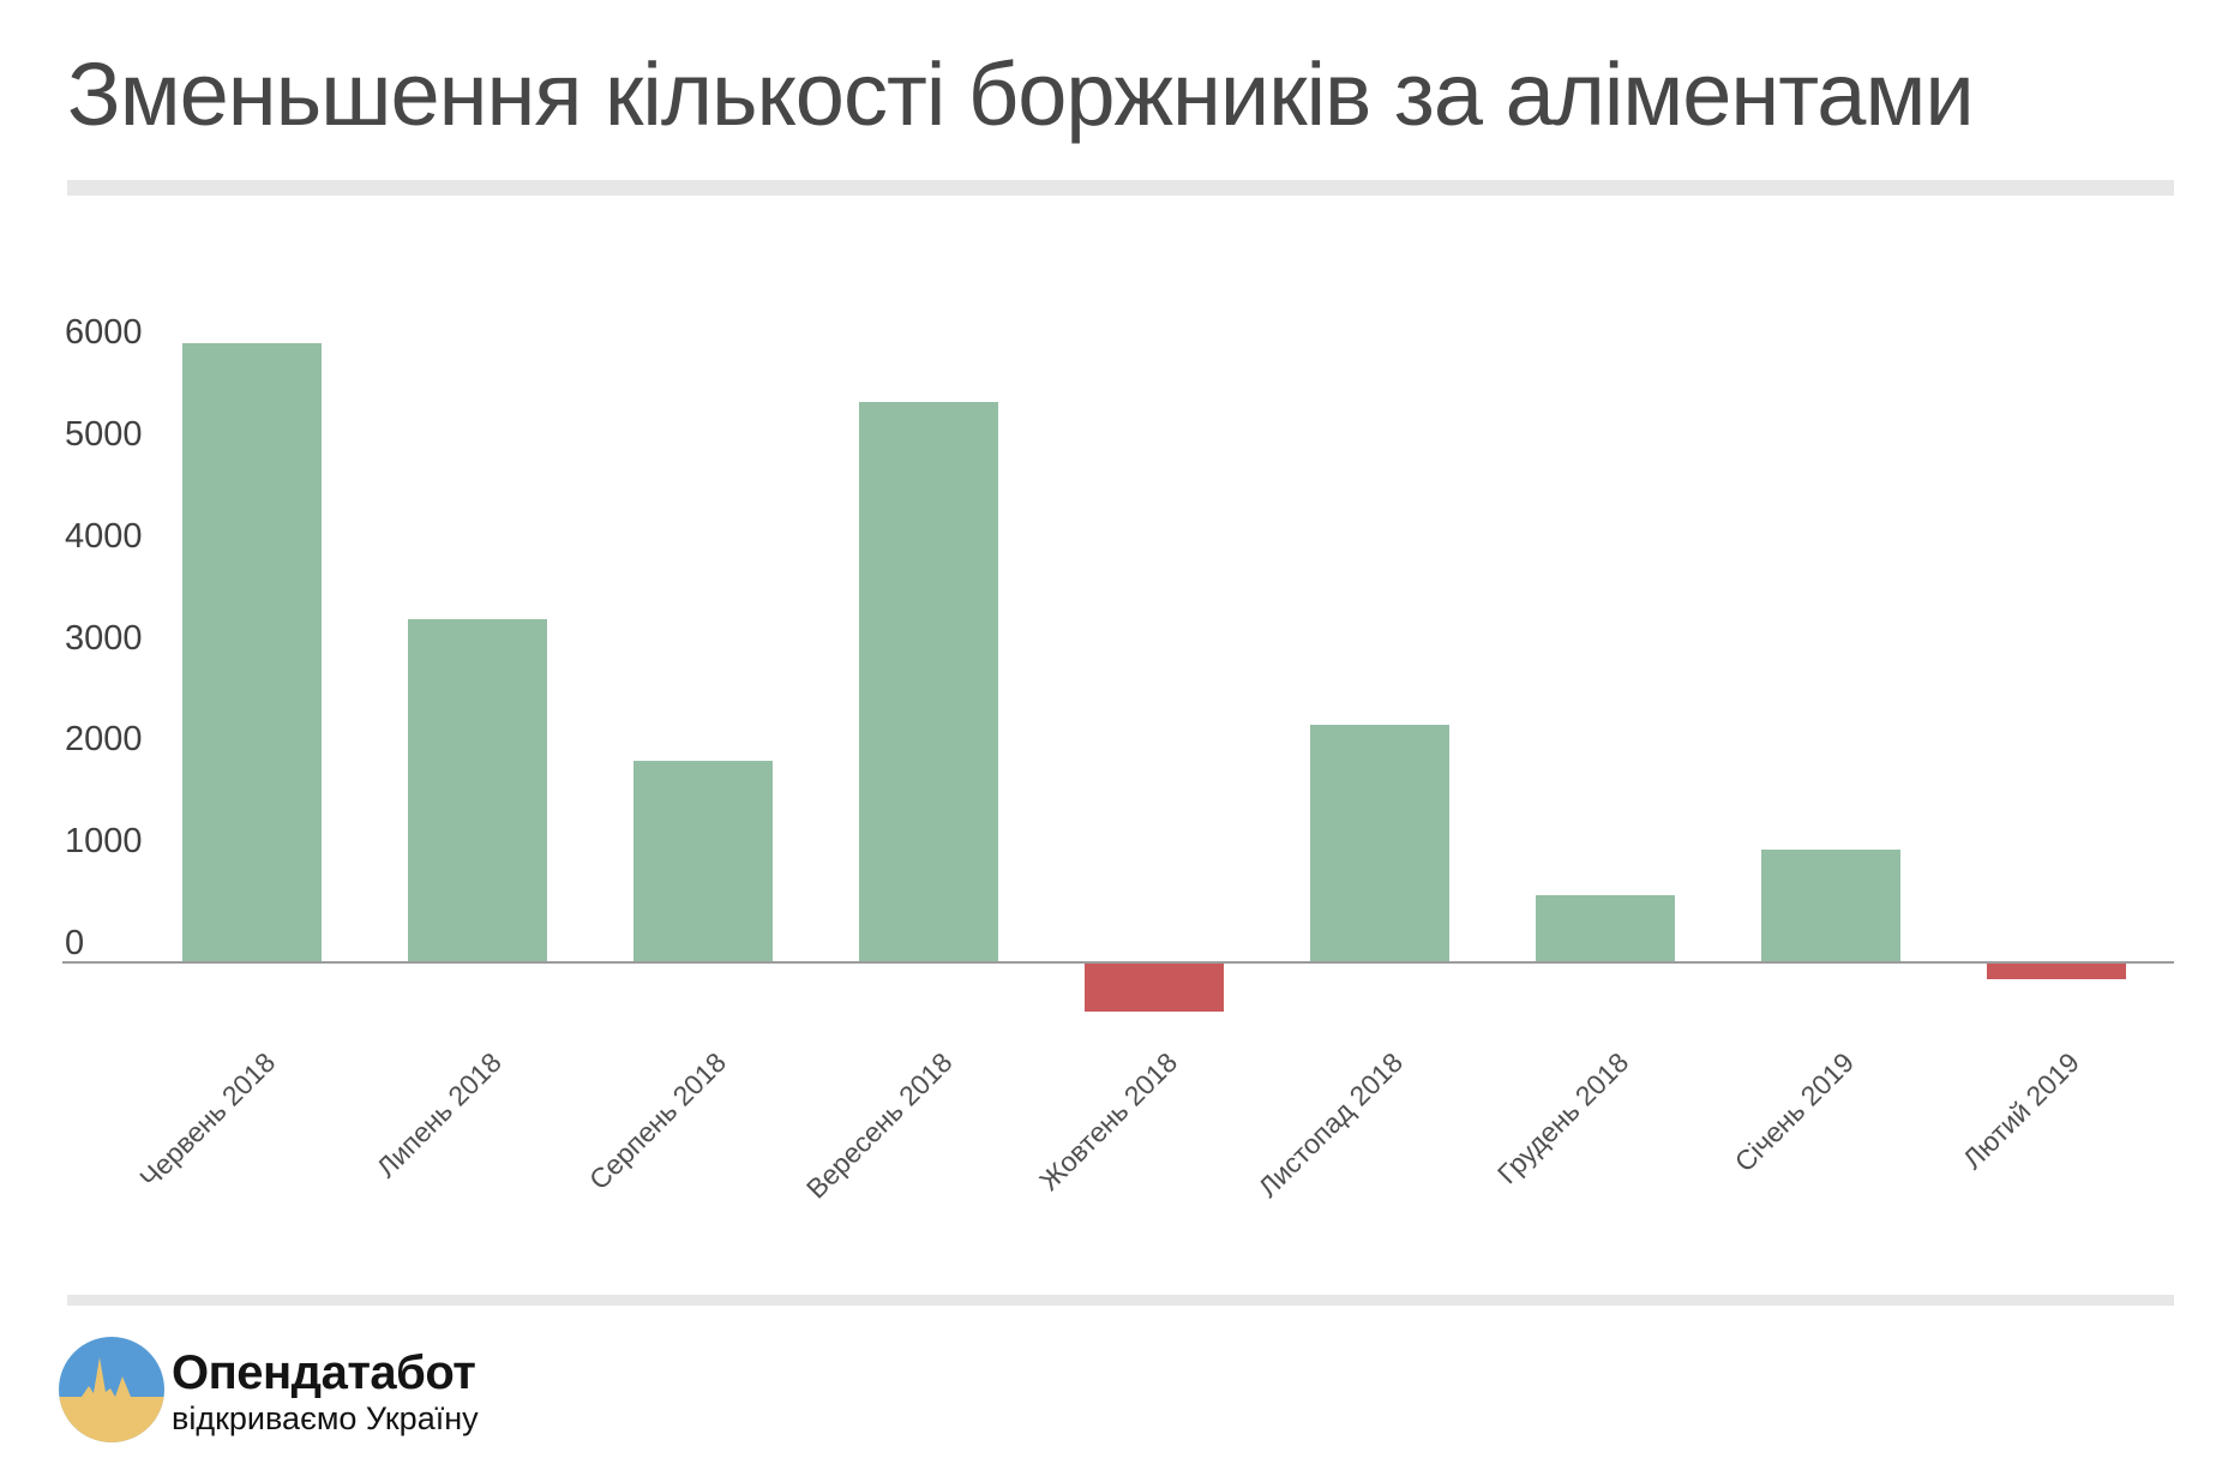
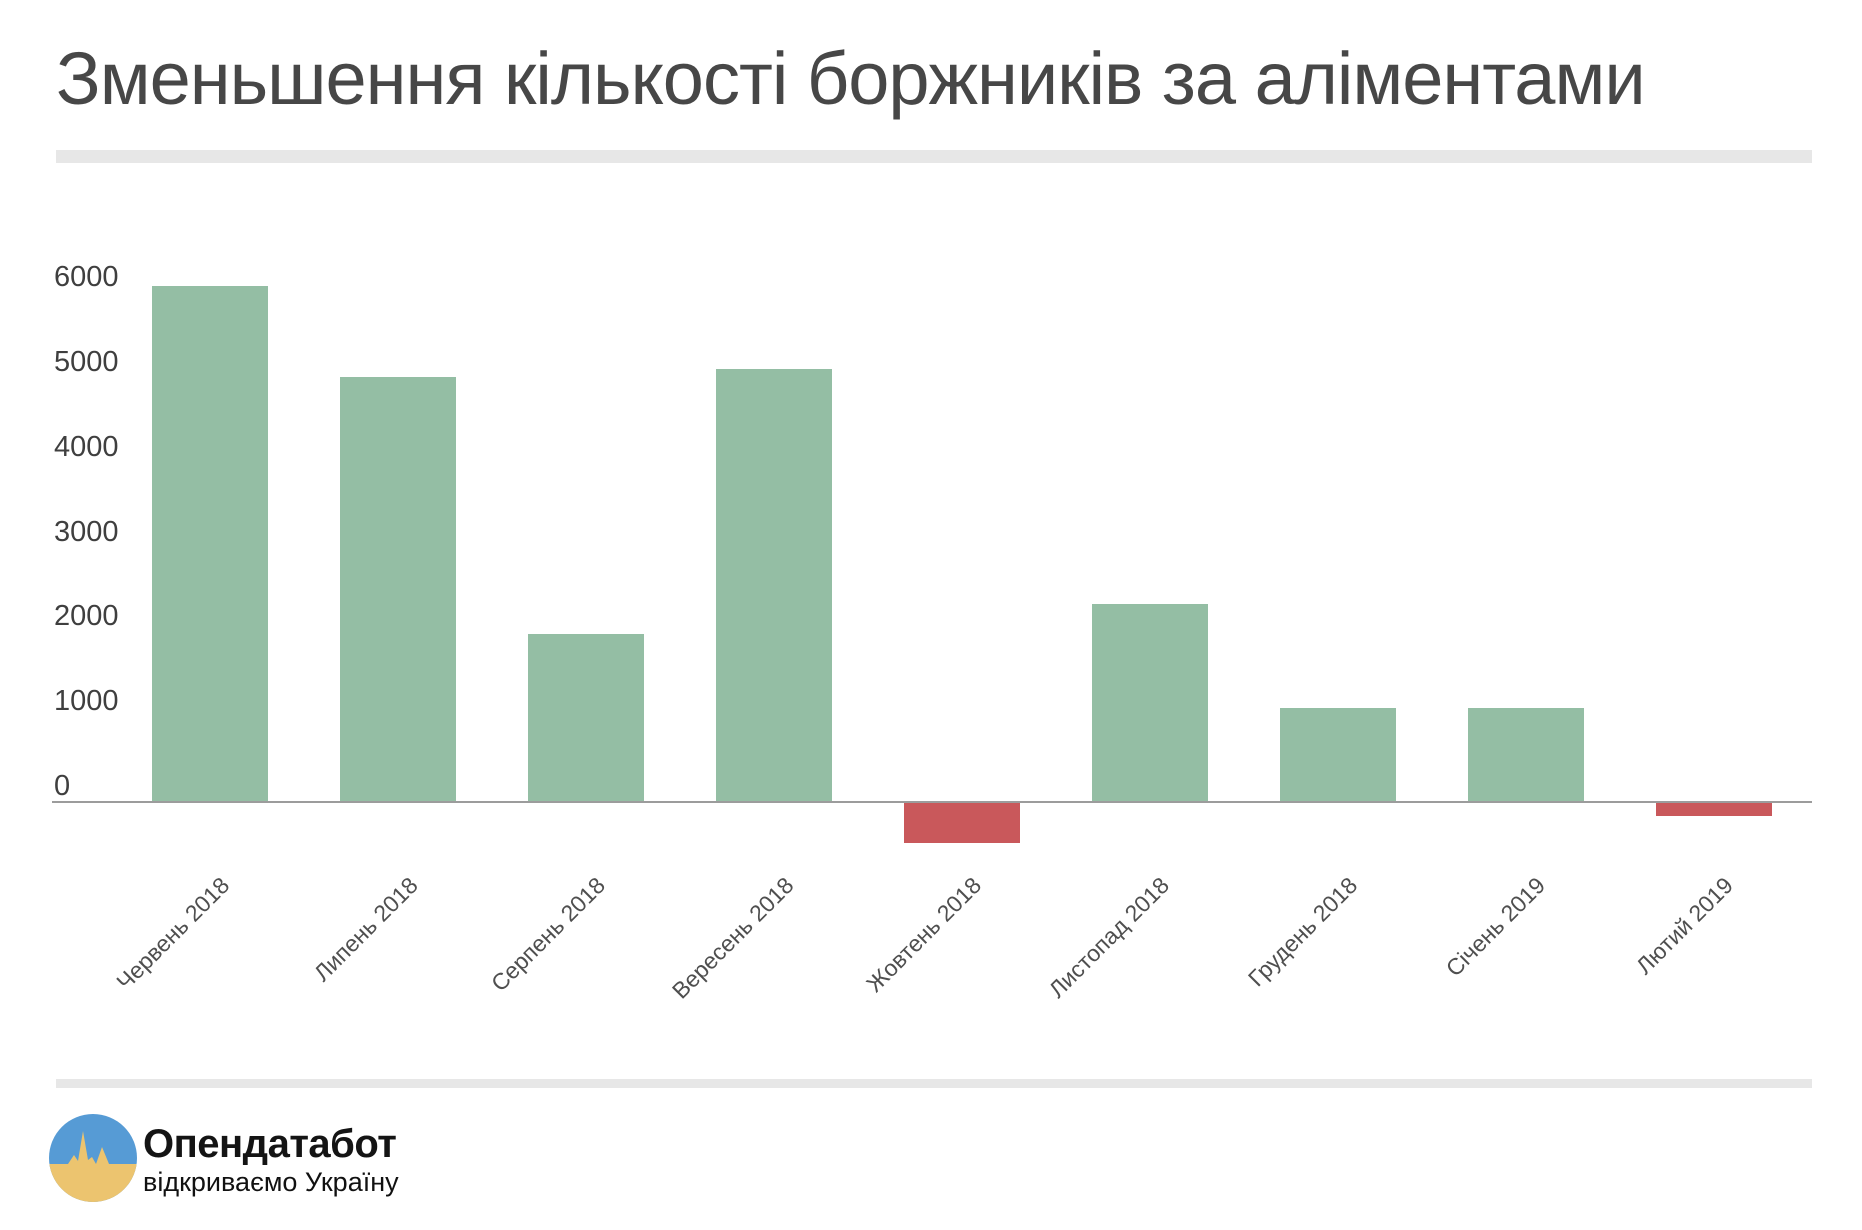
Липень 2018: 3400 -> 5000
Вересень 2018: 5500 -> 5100
Грудень 2018: 600 -> 1100
